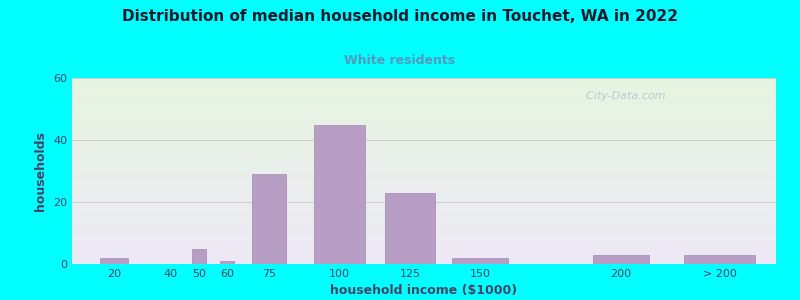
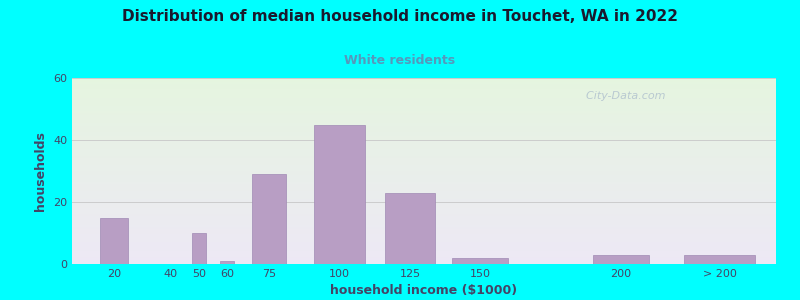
20: 2 -> 15
50: 5 -> 10
